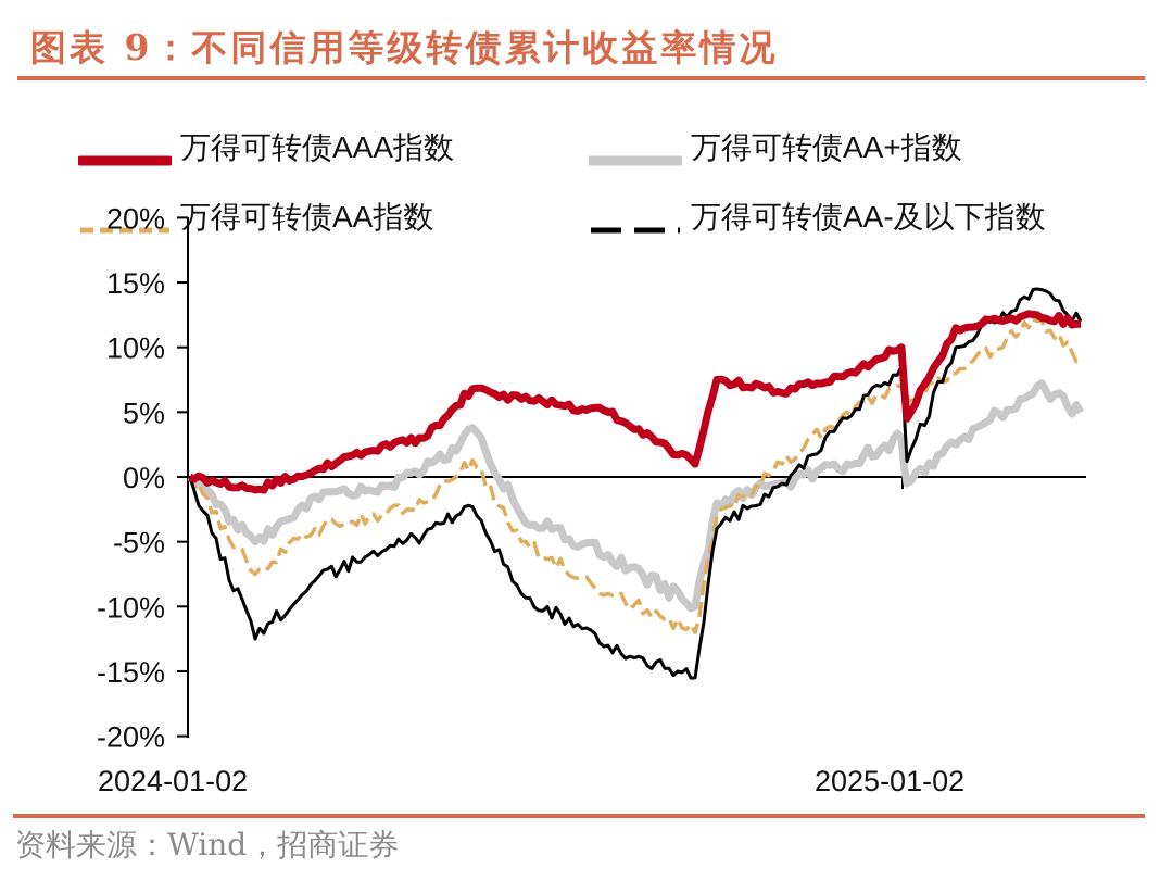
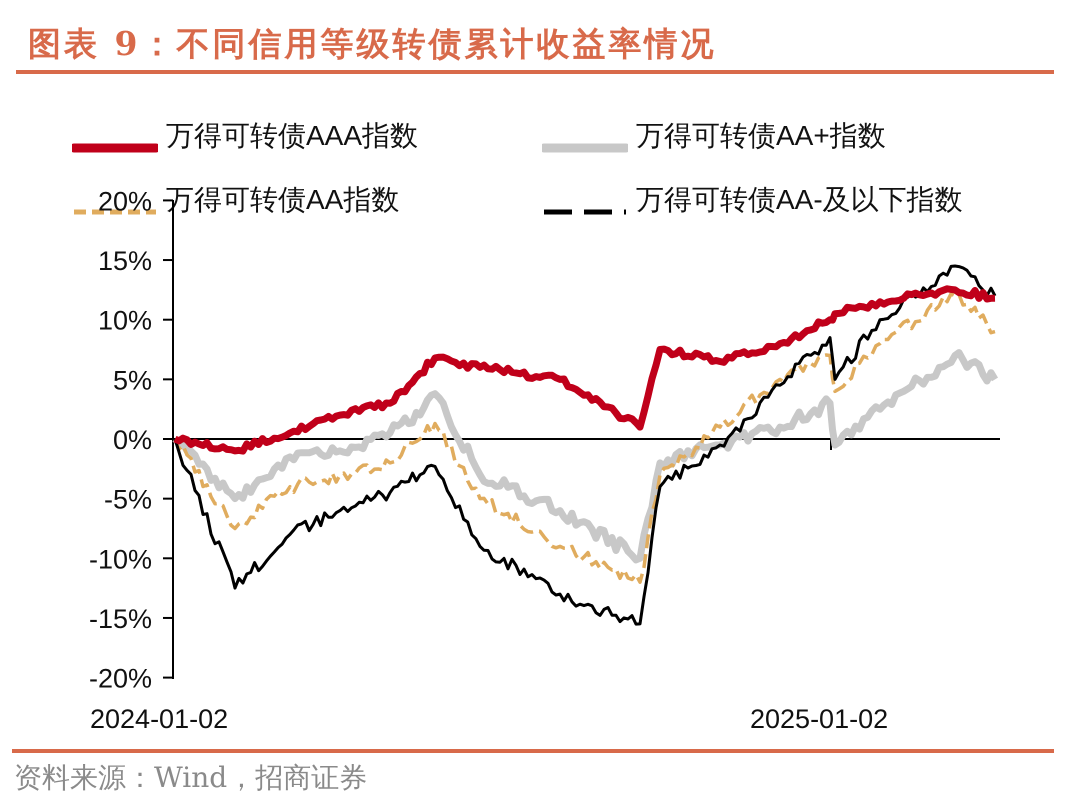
万得可转债AAA指数/2025-01-02: 4.5% -> 10.5%
万得可转债AA指数/2025-01-02: 5.9% -> 4.0%
万得可转债AA-及以下指数/2025-01-02: 1.2% -> 5.0%
